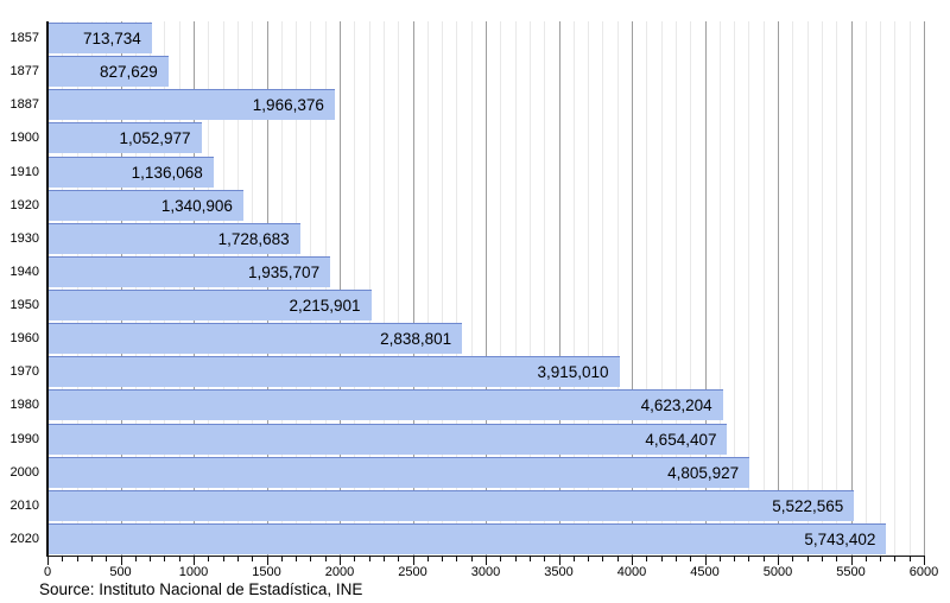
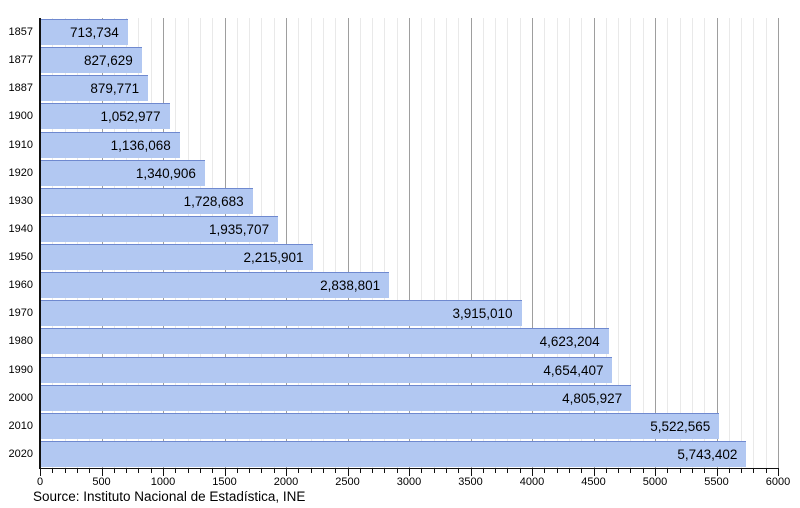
1887: 1,966,376 -> 879,771
